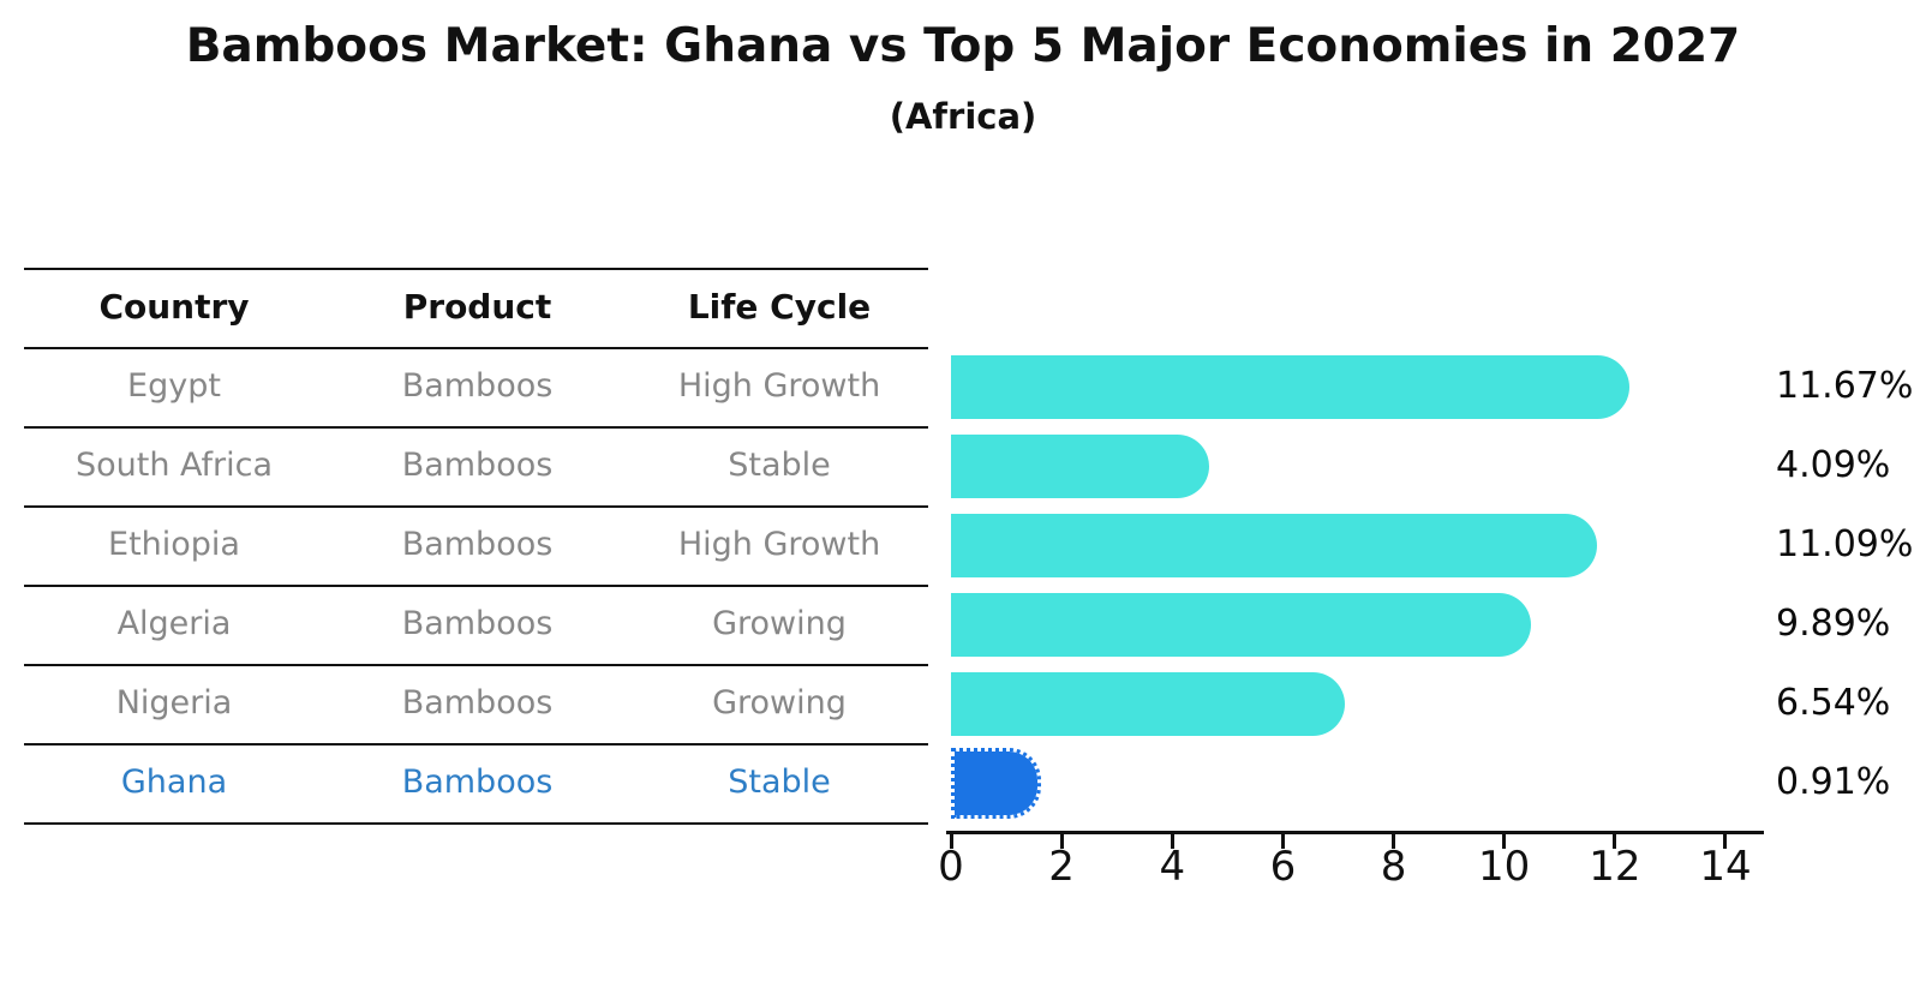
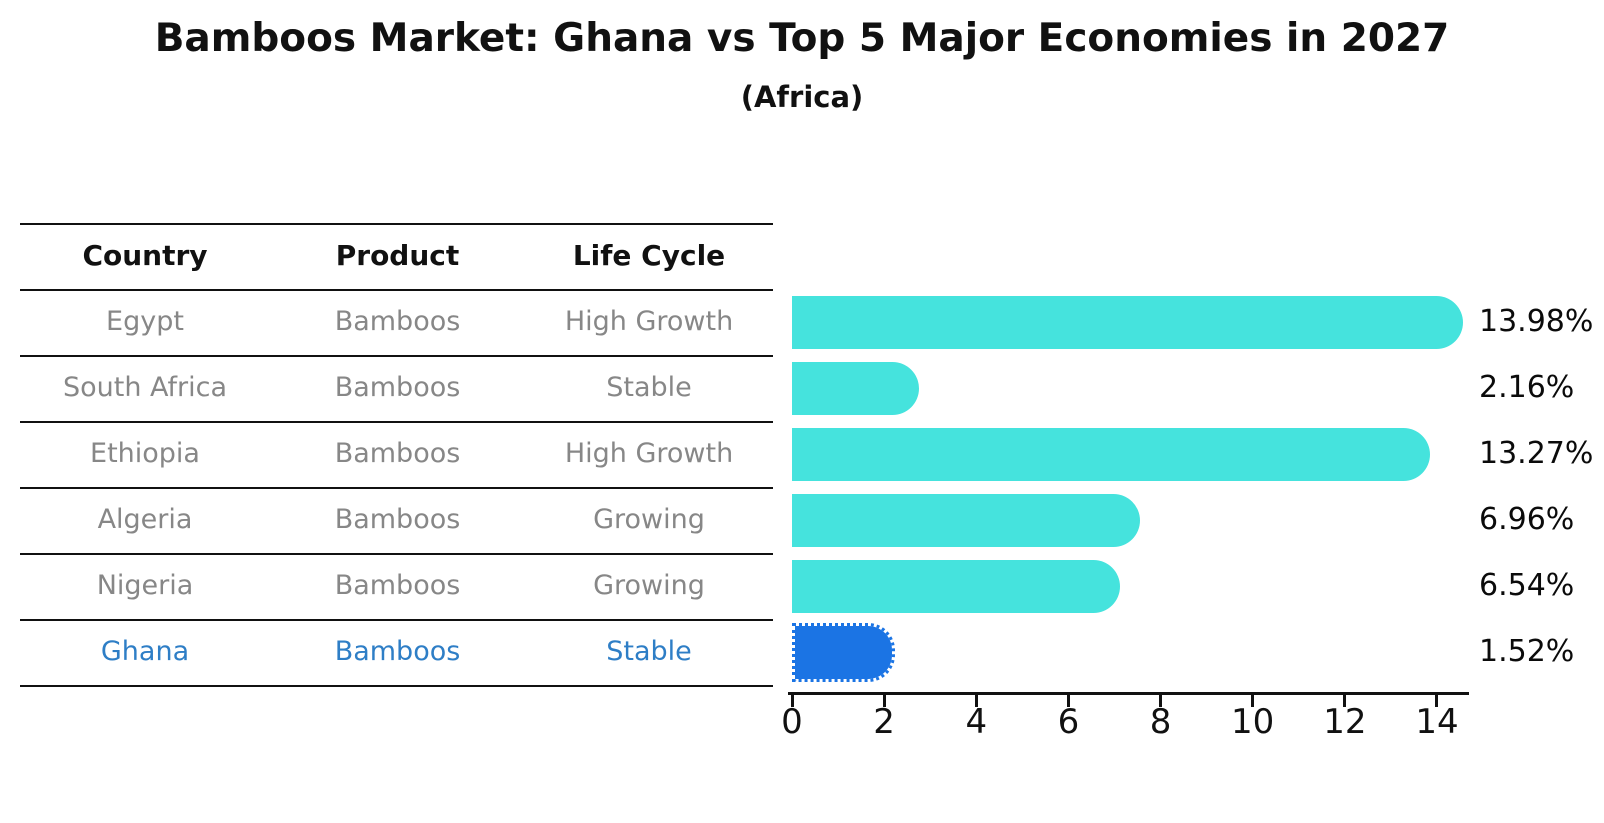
Egypt: 11.67% -> 13.98%
South Africa: 4.09% -> 2.16%
Ethiopia: 11.09% -> 13.27%
Algeria: 9.89% -> 6.96%
Ghana: 0.91% -> 1.52%
